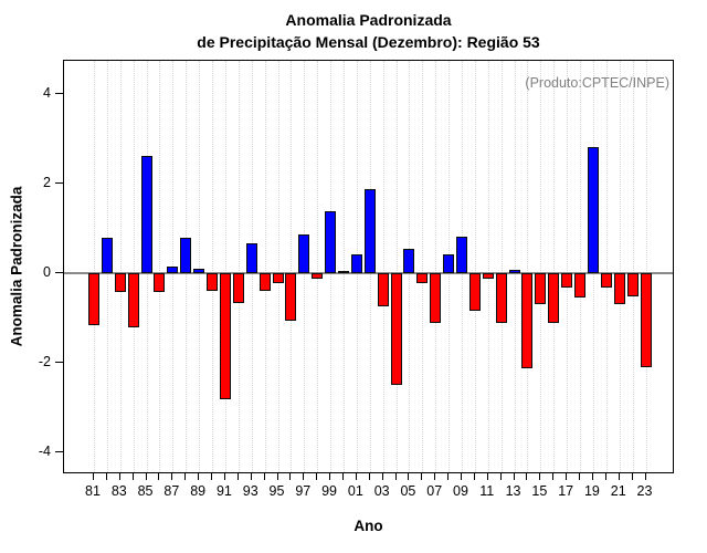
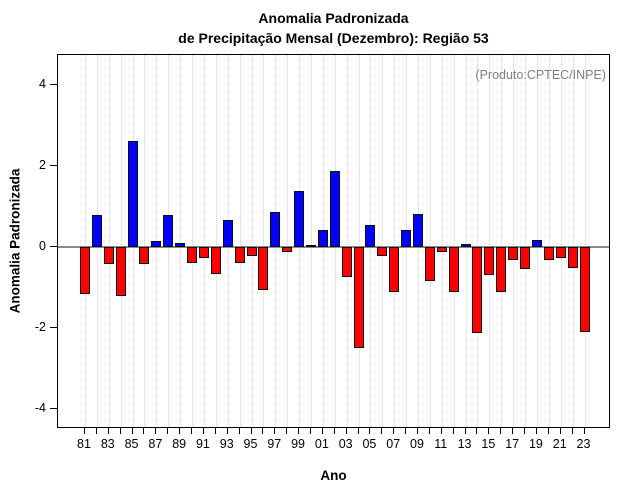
91: -2.8 -> -0.3
19: 2.8 -> 0.2
21: -0.7 -> -0.3
